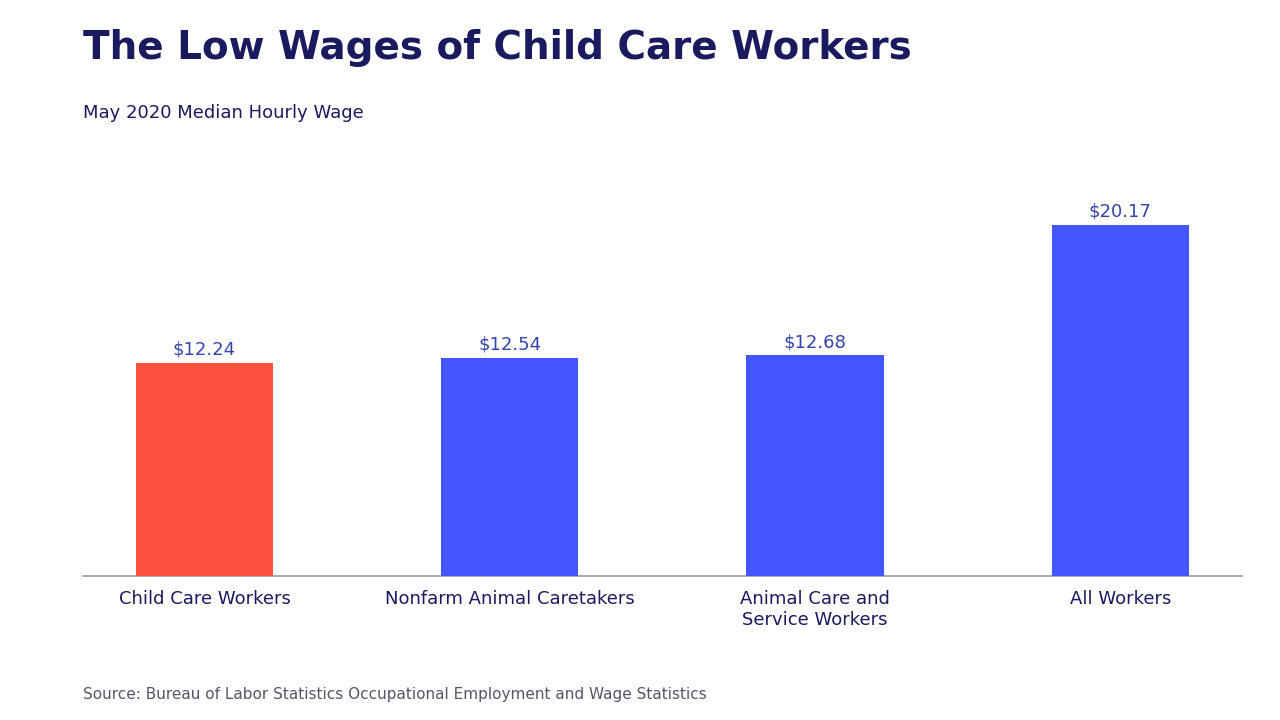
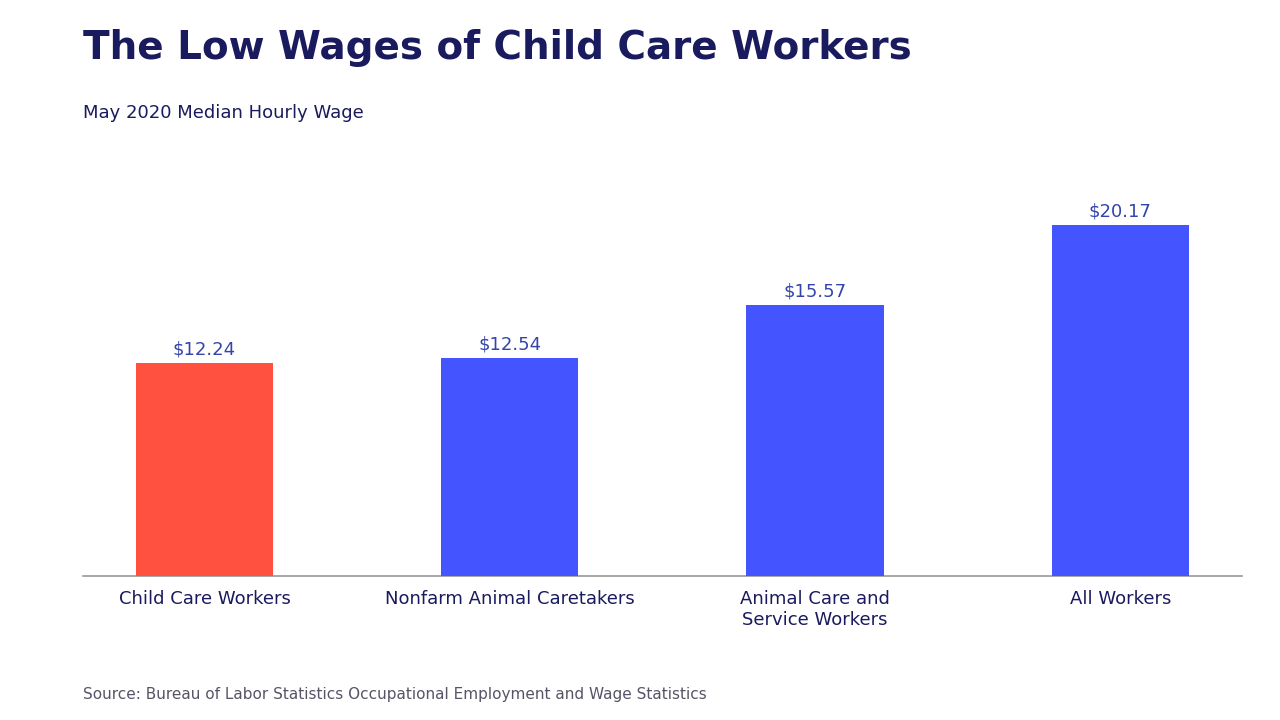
Animal Care and Service Workers: $12.68 -> $15.57
